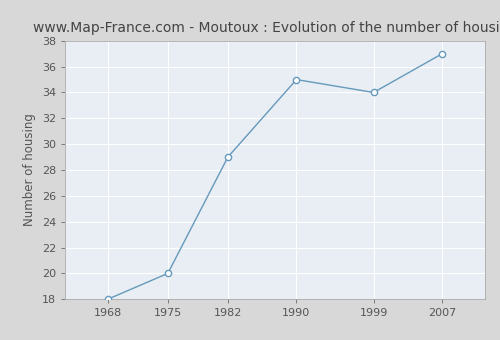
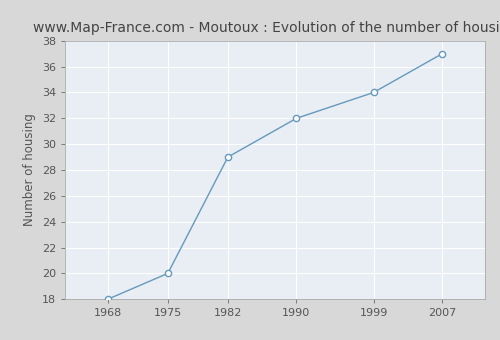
1990: 35 -> 32
